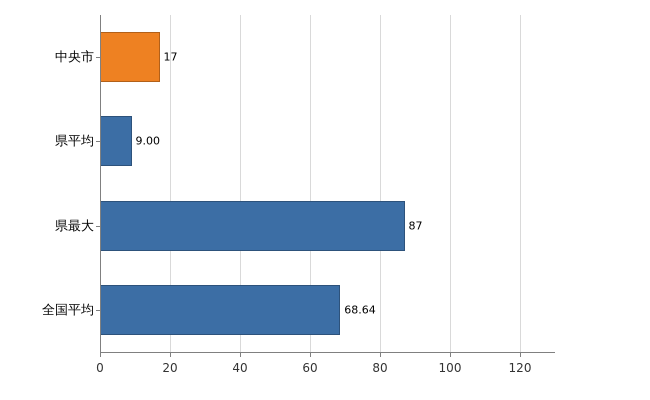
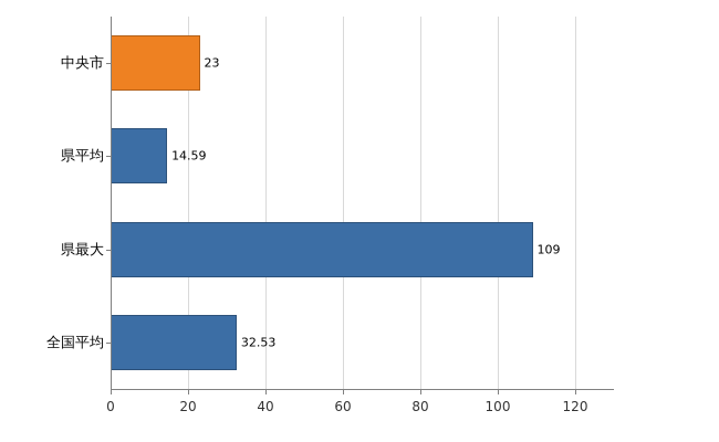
中央市: 17 -> 23
県平均: 9.00 -> 14.59
県最大: 87 -> 109
全国平均: 68.64 -> 32.53
